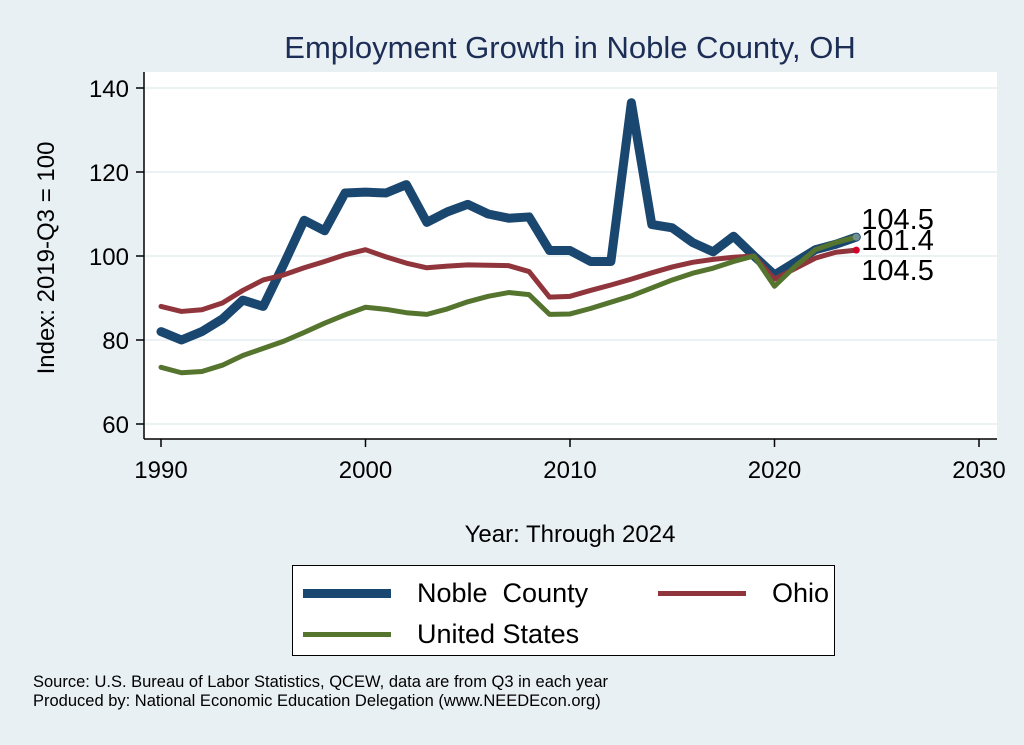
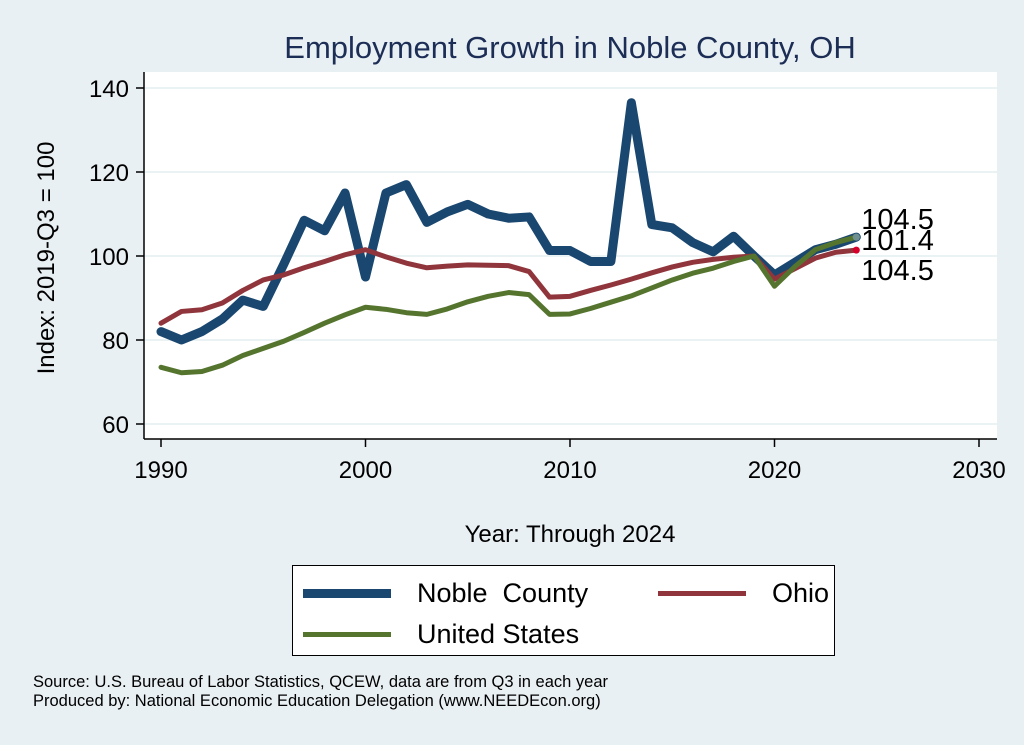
Ohio/1990: 88 -> 84
Noble County/2000: 115 -> 95
